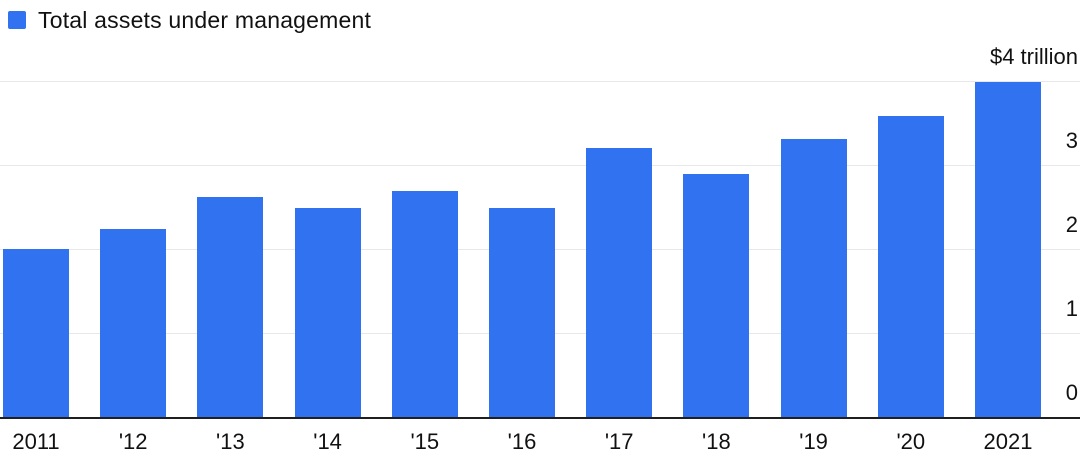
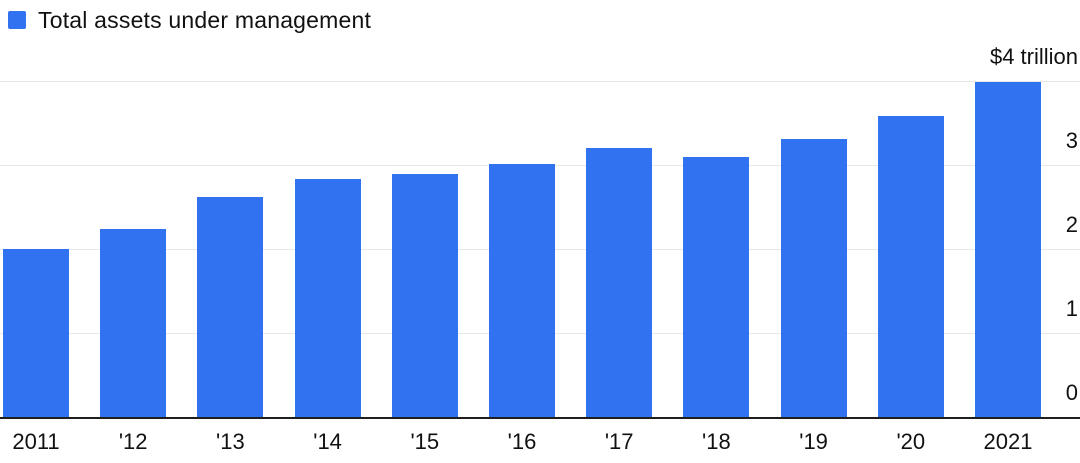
'14: 2.5 -> 2.9
'15: 2.7 -> 2.9
'16: 2.5 -> 3.0
'18: 2.9 -> 3.1
